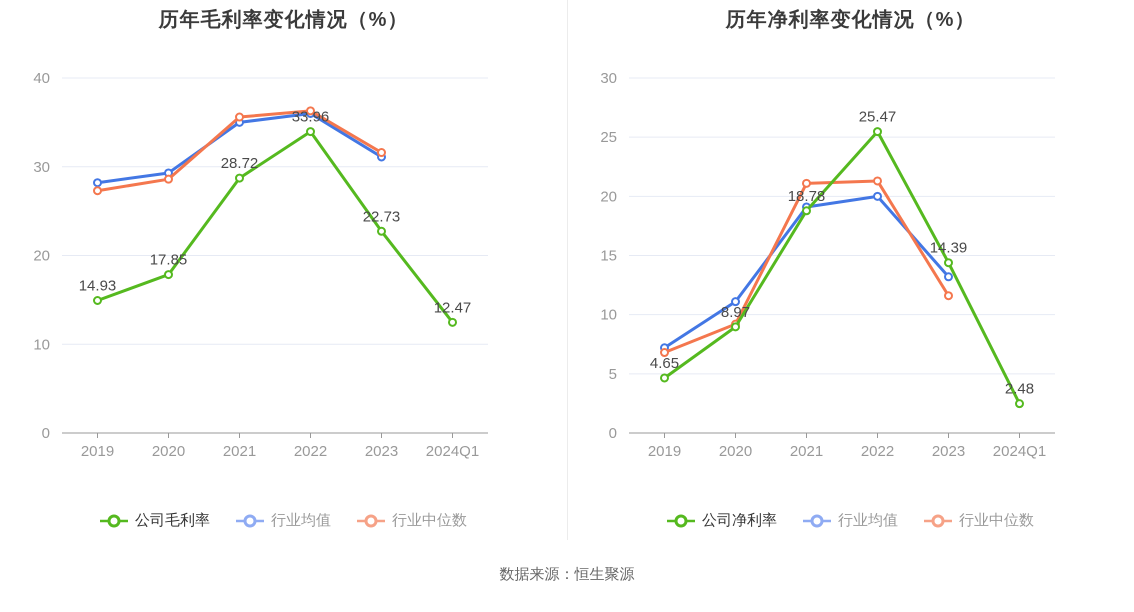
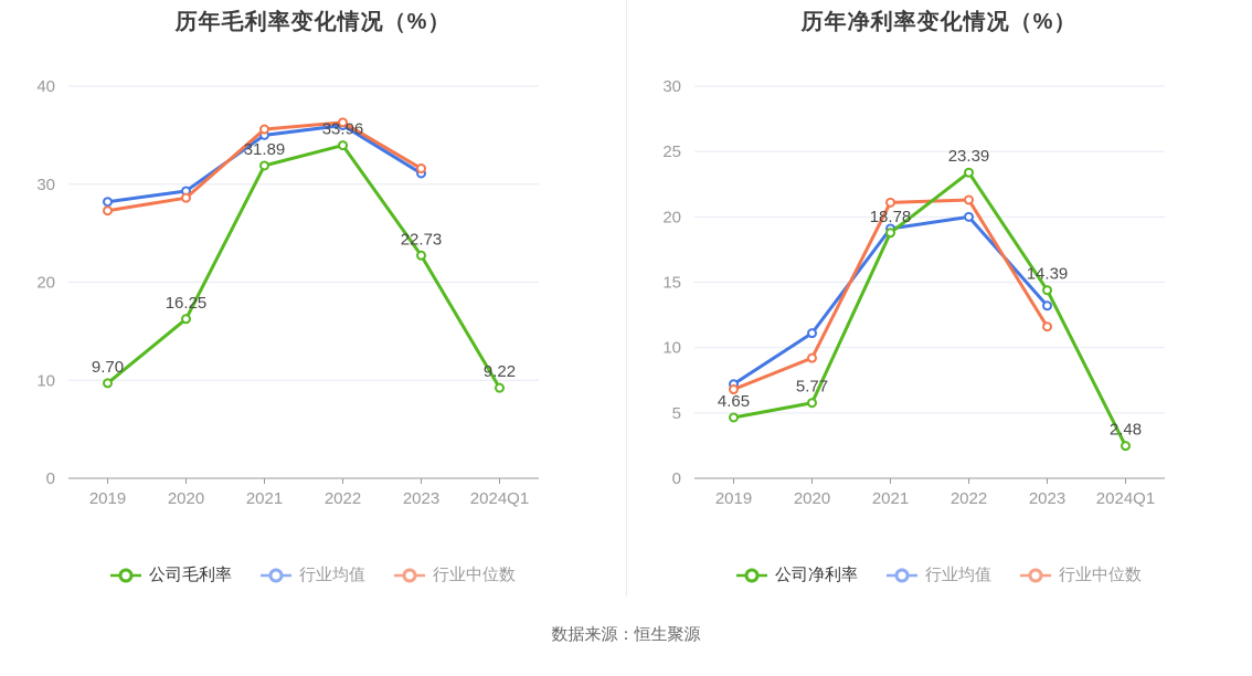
历年毛利率变化情况（%）/公司毛利率/2019: 14.93 -> 9.70
历年毛利率变化情况（%）/公司毛利率/2020: 17.85 -> 16.25
历年毛利率变化情况（%）/公司毛利率/2021: 28.72 -> 31.89
历年毛利率变化情况（%）/公司毛利率/2024Q1: 12.47 -> 9.22
历年净利率变化情况（%）/公司净利率/2020: 8.97 -> 5.77
历年净利率变化情况（%）/公司净利率/2022: 25.47 -> 23.39
